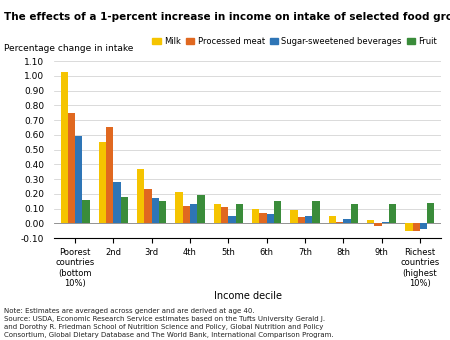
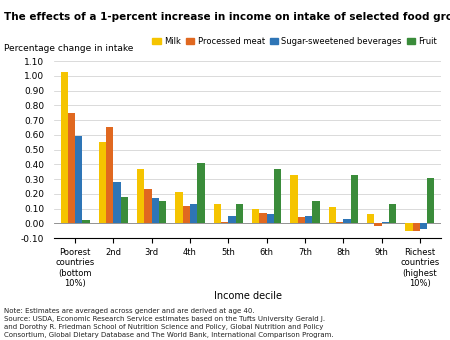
Fruit/Poorest countries (bottom 10%): 0.16 -> 0.02
Fruit/4th: 0.19 -> 0.41
Processed meat/5th: 0.11 -> 0.01
Fruit/6th: 0.15 -> 0.37
Milk/7th: 0.09 -> 0.33
Milk/8th: 0.05 -> 0.11
Fruit/8th: 0.13 -> 0.33
Milk/9th: 0.02 -> 0.06
Fruit/Richest countries (highest 10%): 0.14 -> 0.31
